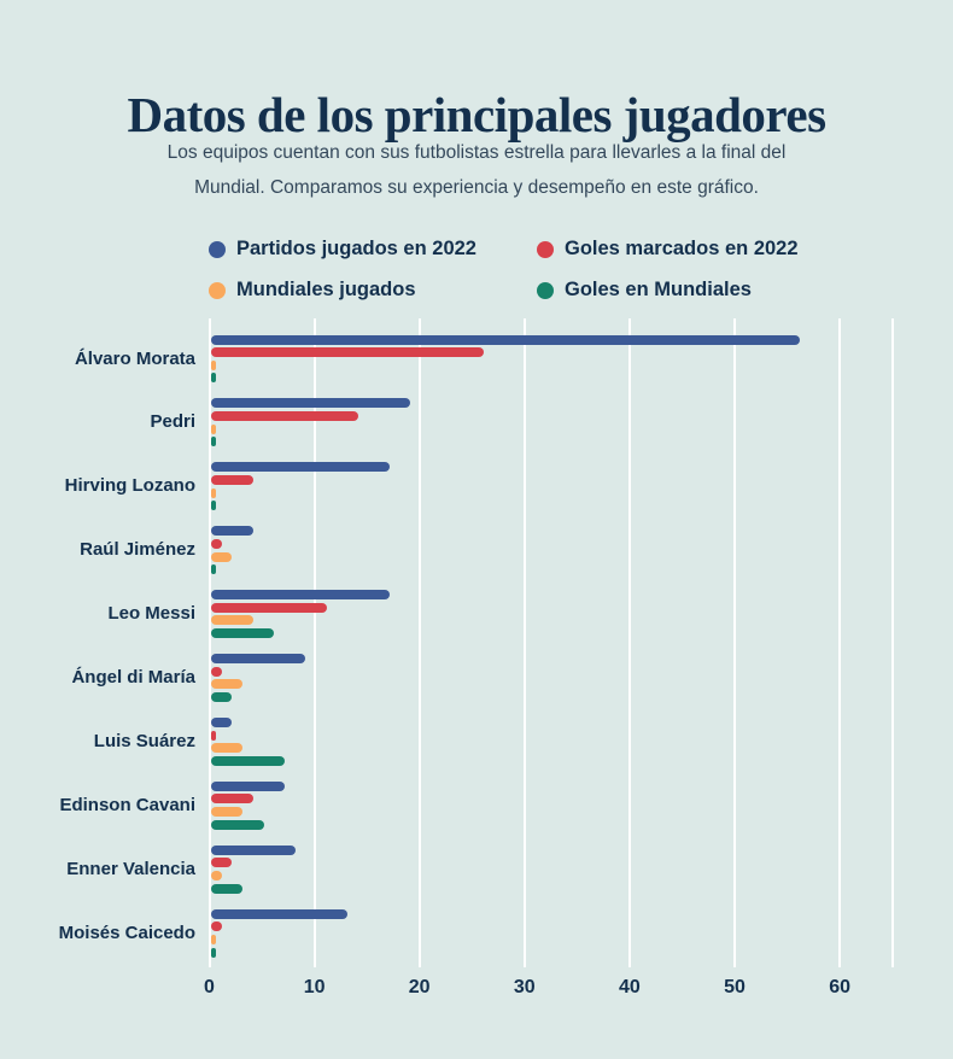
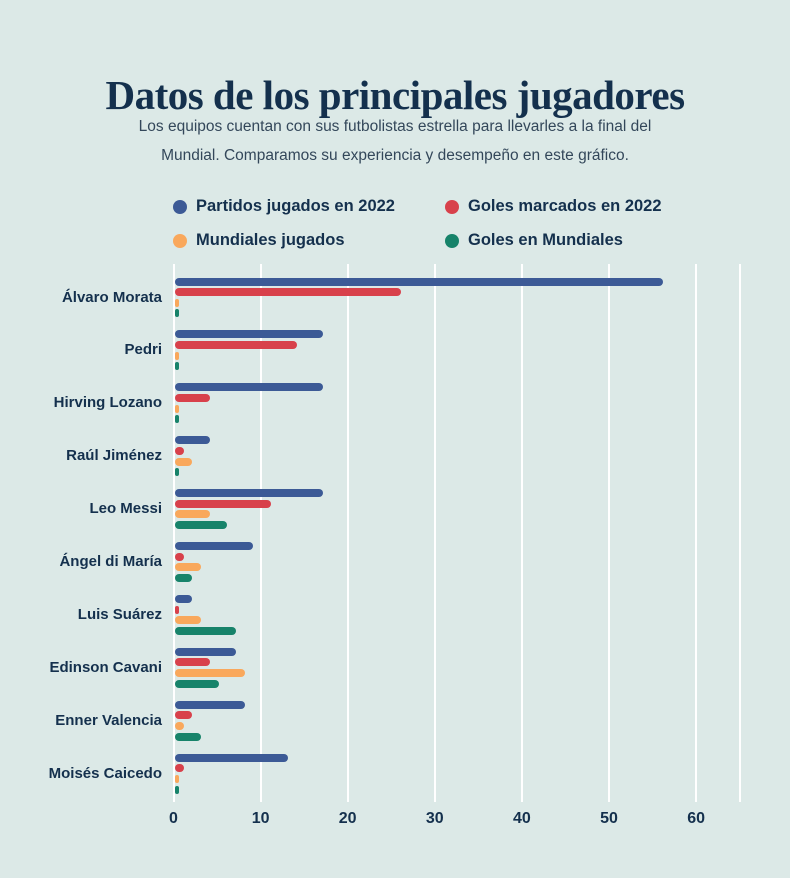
Partidos jugados en 2022/Pedri: 19 -> 17
Mundiales jugados/Edinson Cavani: 3 -> 8
